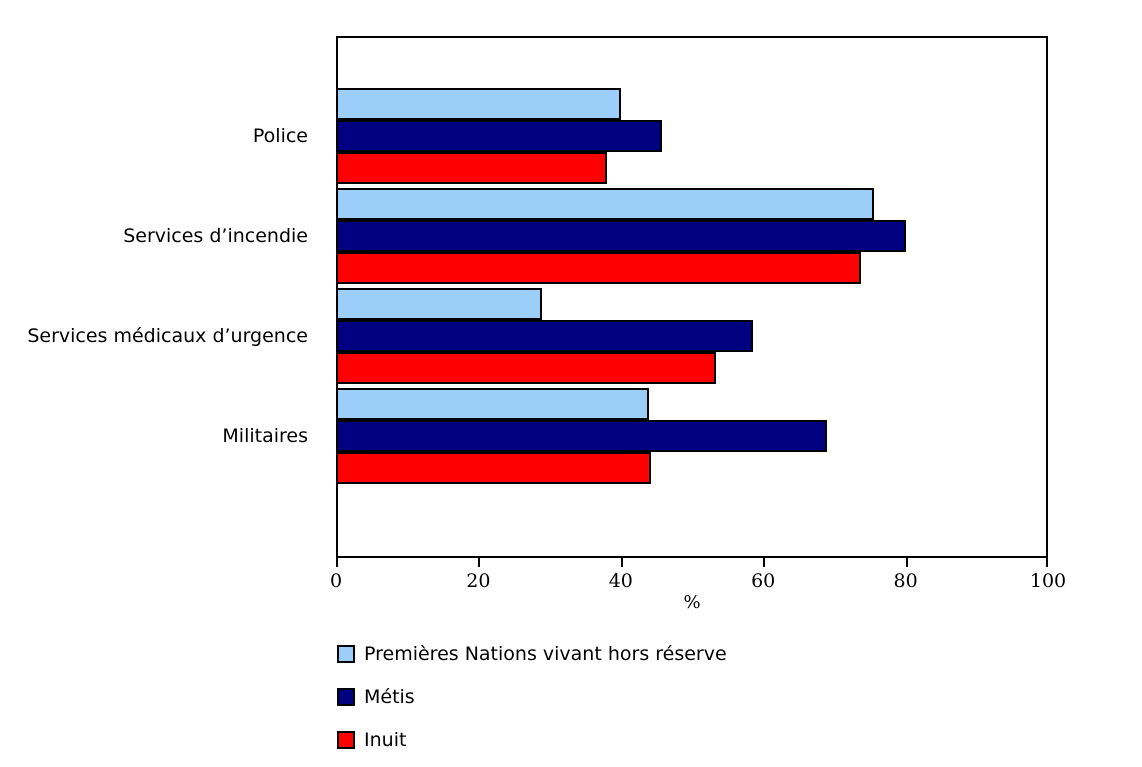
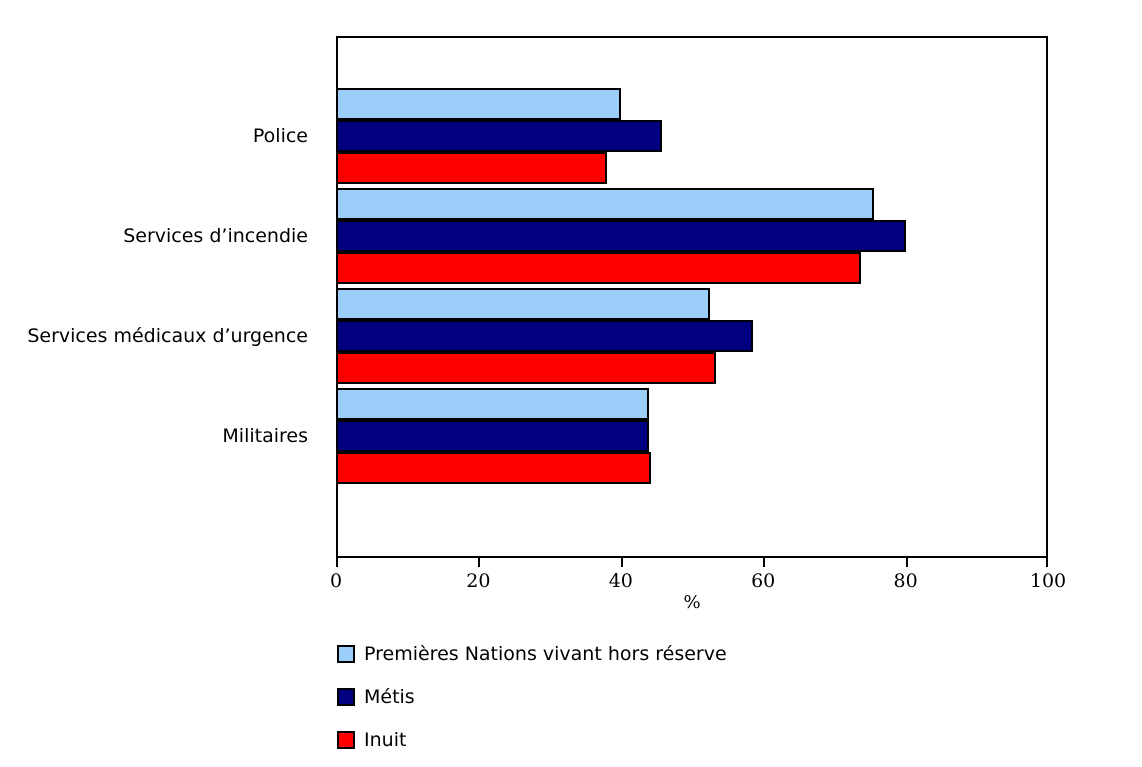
Premières Nations vivant hors réserve/Services médicaux d’urgence: 29 -> 52
Métis/Militaires: 69 -> 44
